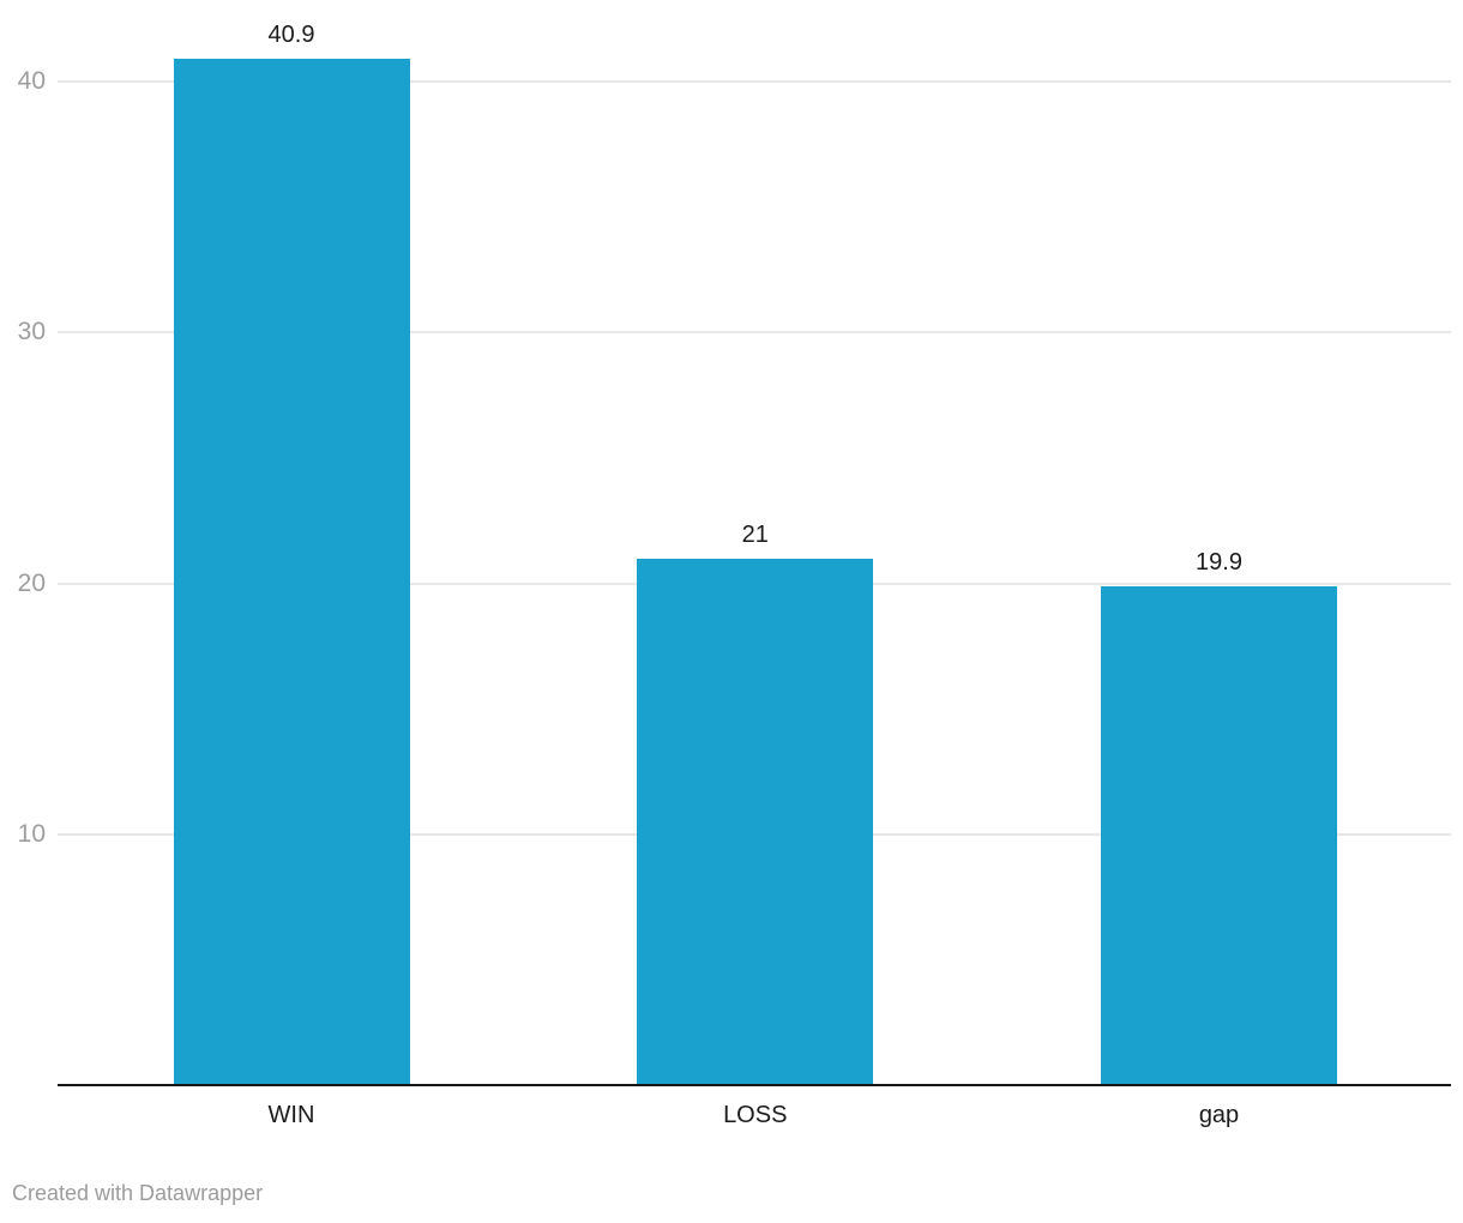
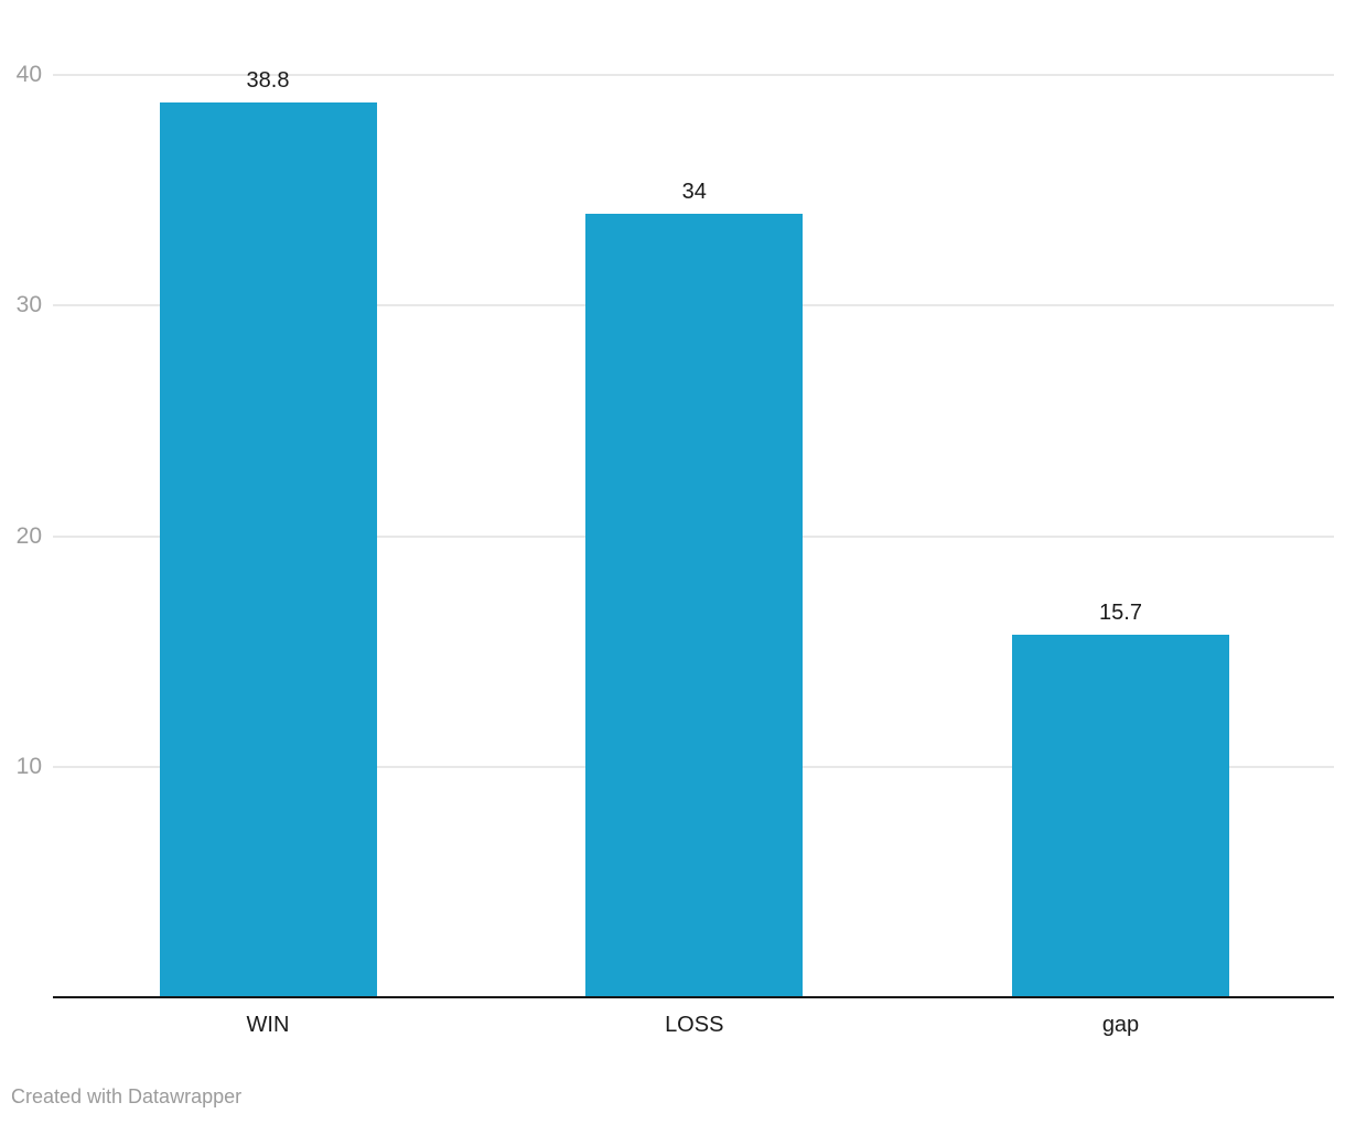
WIN: 40.9 -> 38.8
LOSS: 21 -> 34
gap: 19.9 -> 15.7
